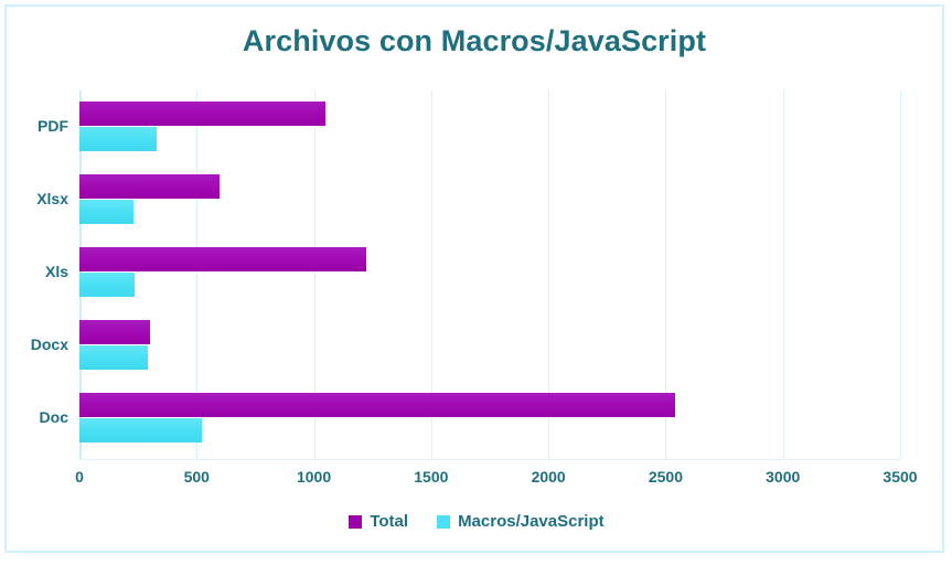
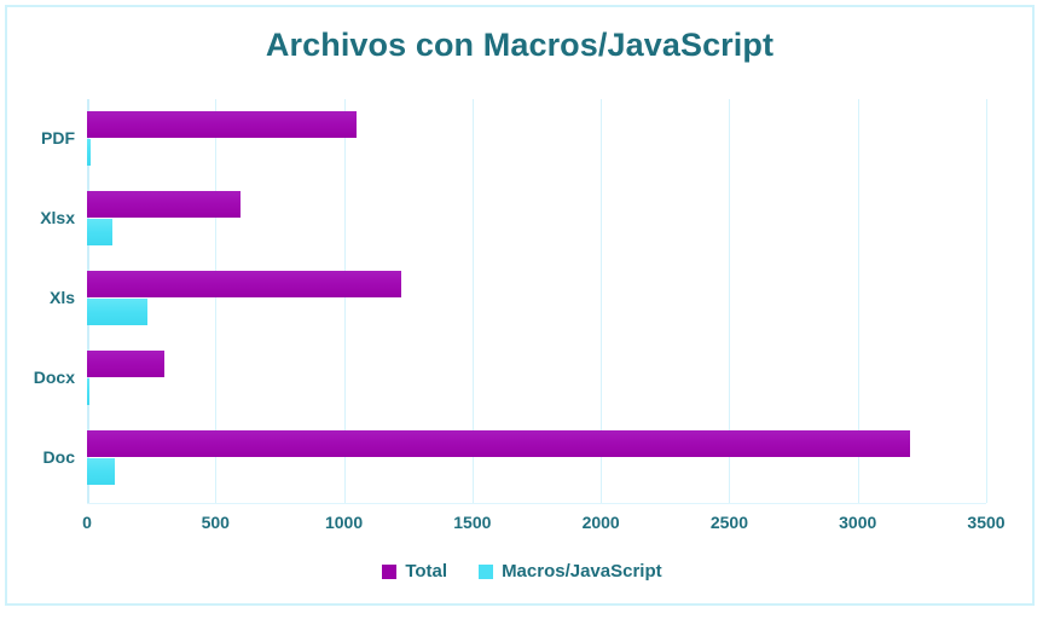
Total/Doc: 2540 -> 3200
Macros/JavaScript/Doc: 520 -> 110
Macros/JavaScript/Docx: 290 -> 10
Macros/JavaScript/Xlsx: 230 -> 100
Macros/JavaScript/PDF: 330 -> 20
